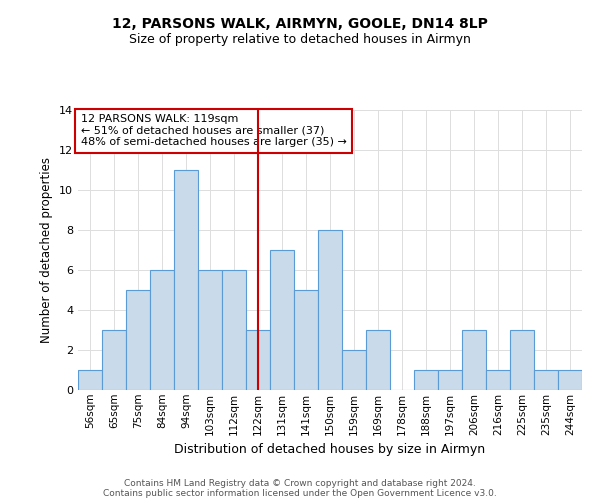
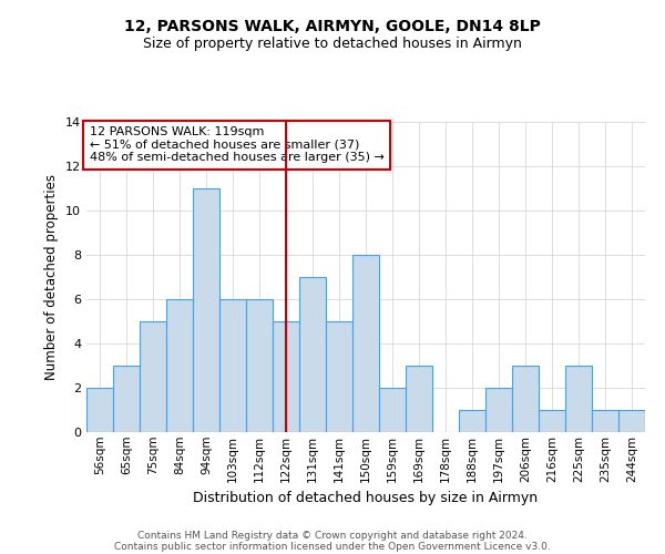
56sqm: 1 -> 2
122sqm: 3 -> 5
197sqm: 1 -> 2
